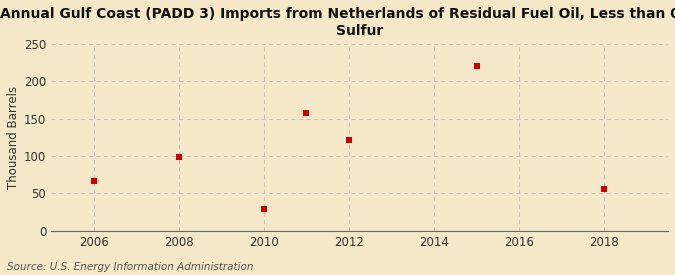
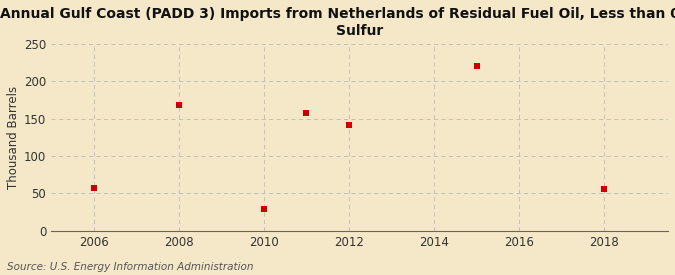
2006: 66 -> 57
2008: 98 -> 168
2012: 122 -> 141
